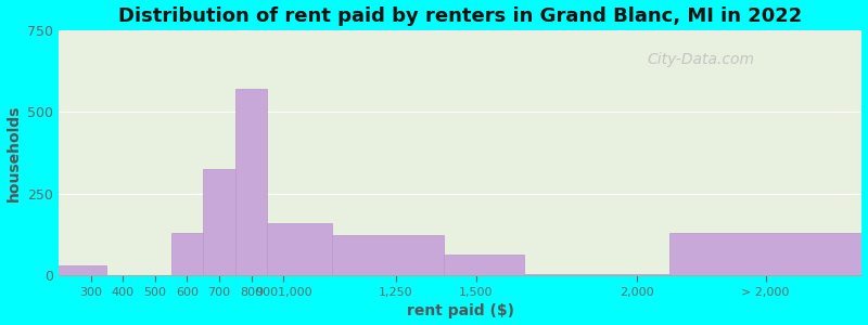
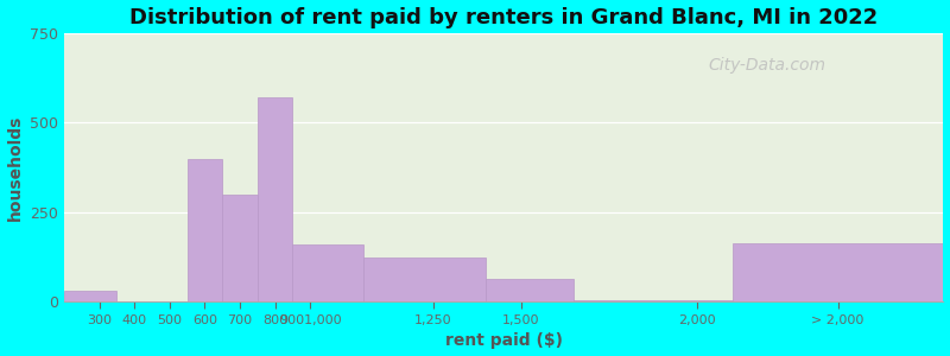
600: 130 -> 400
700: 325 -> 300
> 2,000: 130 -> 165
